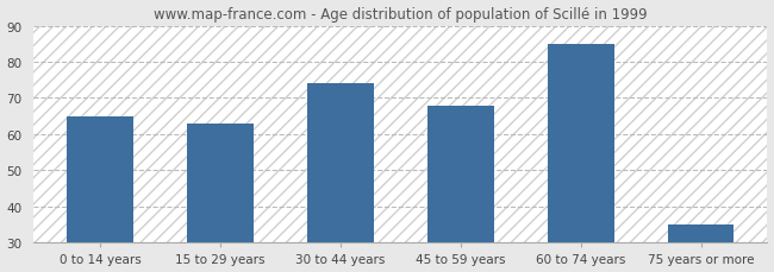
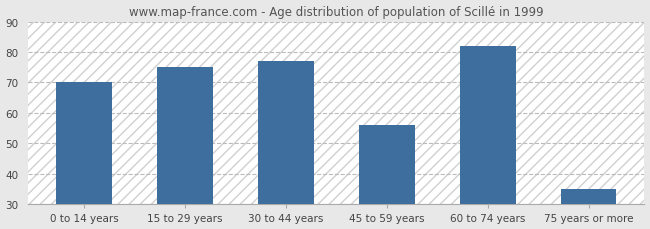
0 to 14 years: 65 -> 70
15 to 29 years: 63 -> 75
30 to 44 years: 74 -> 77
45 to 59 years: 68 -> 56
60 to 74 years: 85 -> 82
